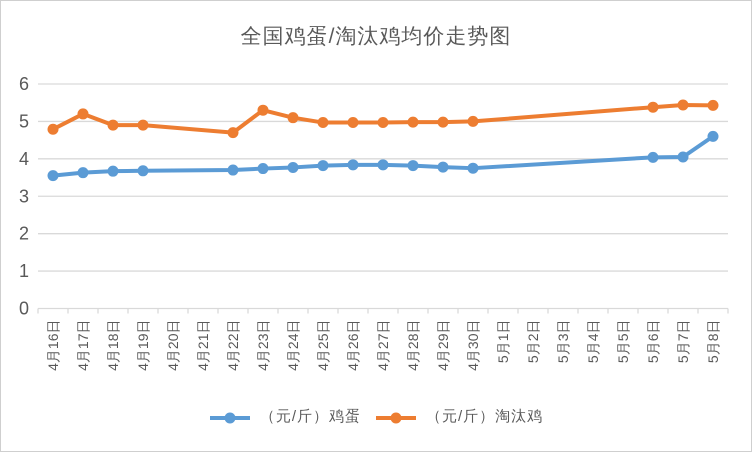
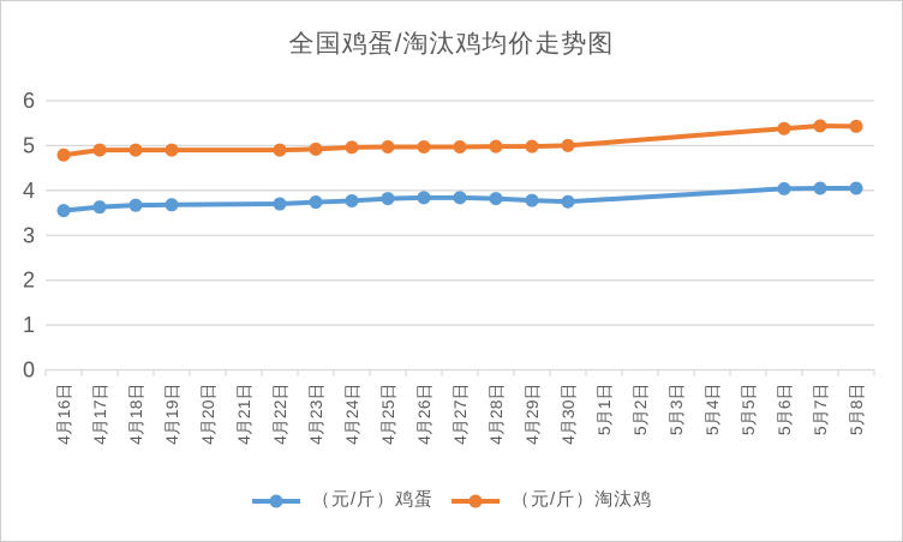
（元/斤）淘汰鸡/4月17日: 5.2 -> 4.9
（元/斤）淘汰鸡/4月22日: 4.7 -> 4.9
（元/斤）淘汰鸡/4月23日: 5.3 -> 4.9
（元/斤）淘汰鸡/4月24日: 5.1 -> 5.0
（元/斤）鸡蛋/5月8日: 4.6 -> 4.0
